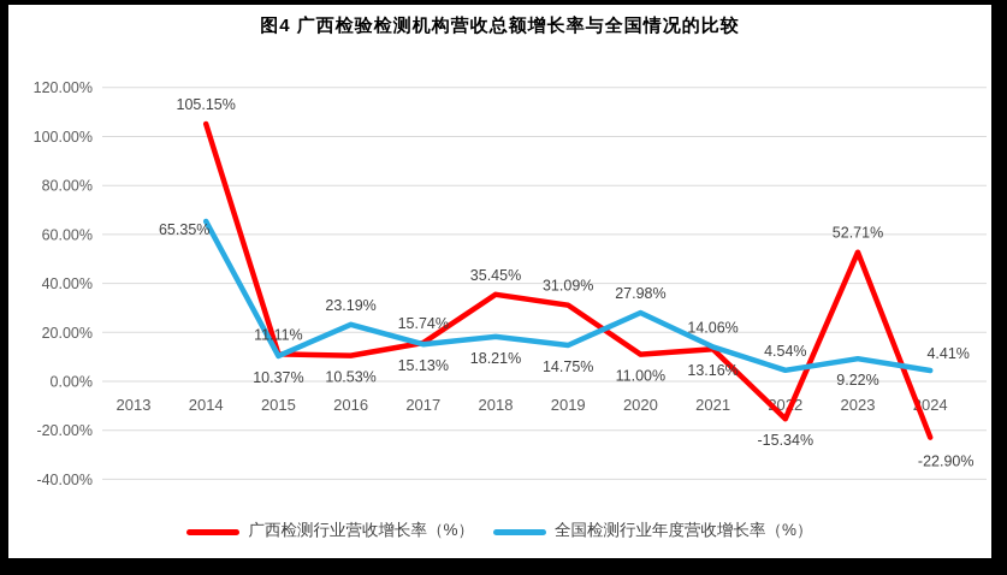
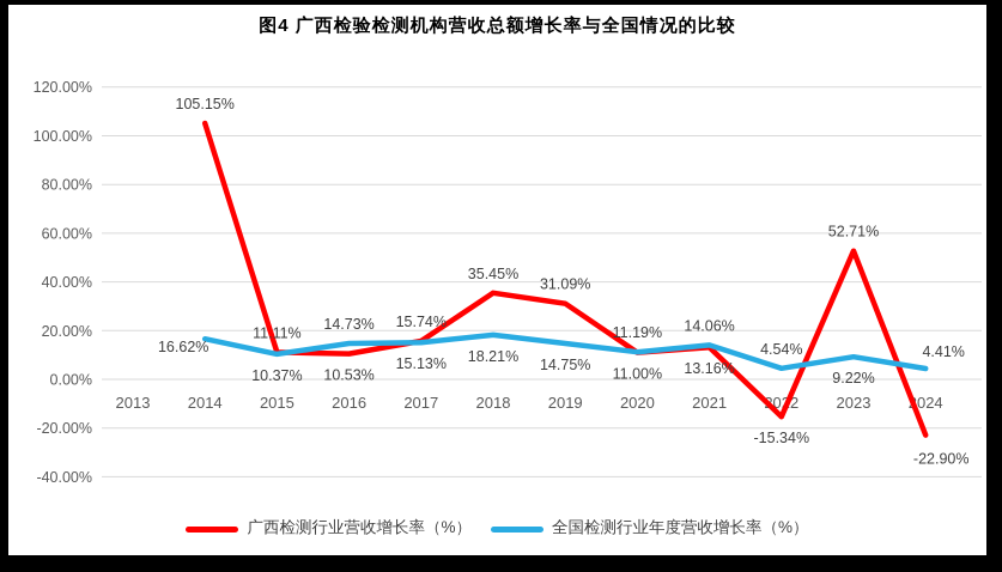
全国检测行业年度营收增长率（%）/2014: 65.35% -> 16.62%
全国检测行业年度营收增长率（%）/2016: 23.19% -> 14.73%
全国检测行业年度营收增长率（%）/2020: 27.98% -> 11.19%
